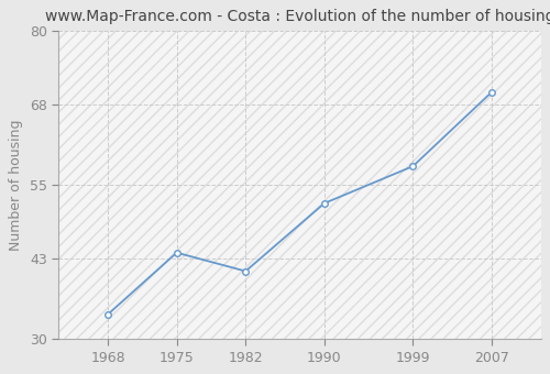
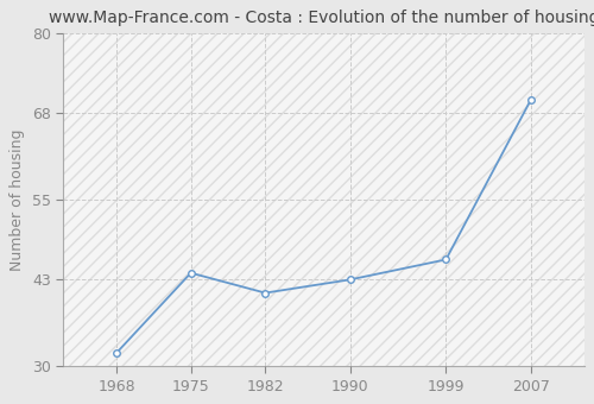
1968: 34 -> 32
1990: 52 -> 43
1999: 58 -> 46
